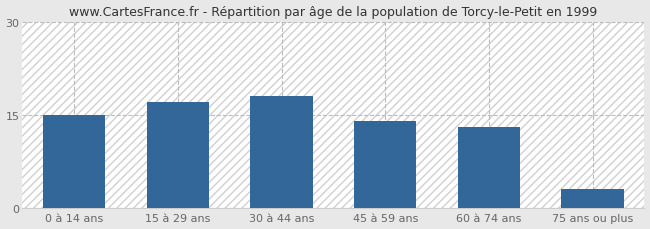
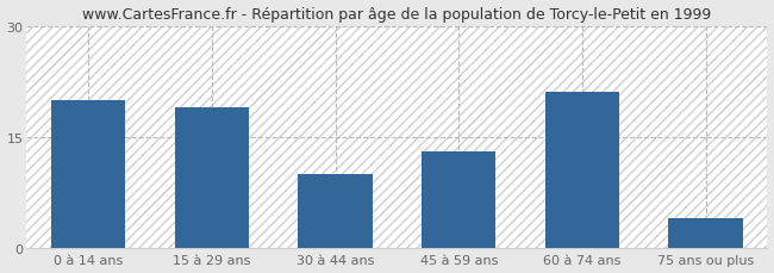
0 à 14 ans: 15 -> 20
15 à 29 ans: 17 -> 19
30 à 44 ans: 18 -> 10
45 à 59 ans: 14 -> 13
60 à 74 ans: 13 -> 21
75 ans ou plus: 3 -> 4
